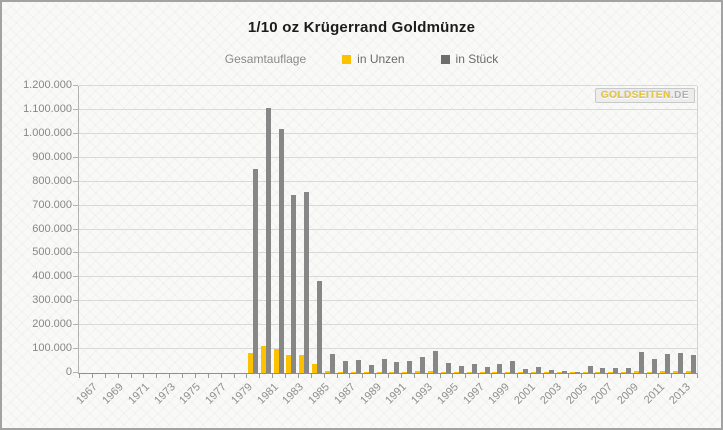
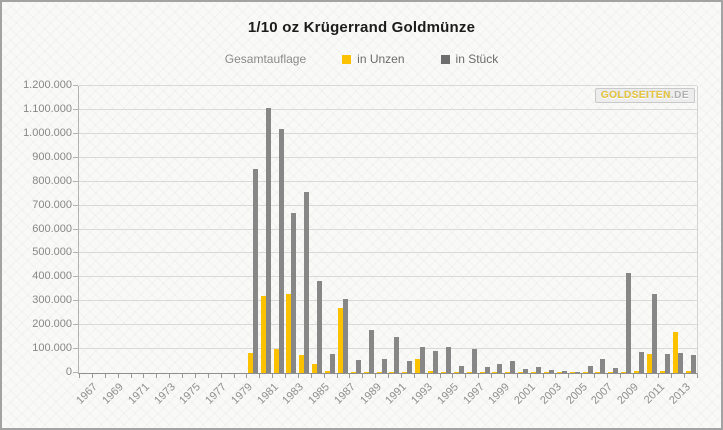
in Unzen/1981: 110000 -> 320000
in Unzen/1983: 70000 -> 330000
in Stück/1983: 740000 -> 670000
in Unzen/1987: 10000 -> 270000
in Stück/1987: 50000 -> 310000
in Stück/1989: 40000 -> 180000
in Stück/1991: 40000 -> 150000
in Unzen/1993: 10000 -> 60000
in Stück/1993: 70000 -> 110000
in Stück/1995: 40000 -> 110000
in Stück/1997: 40000 -> 100000
in Stück/2007: 20000 -> 60000
in Stück/2009: 20000 -> 420000
in Unzen/2011: 10000 -> 80000
in Stück/2011: 60000 -> 330000
in Unzen/2013: 10000 -> 170000
